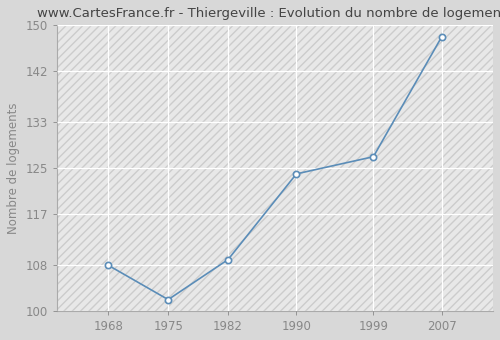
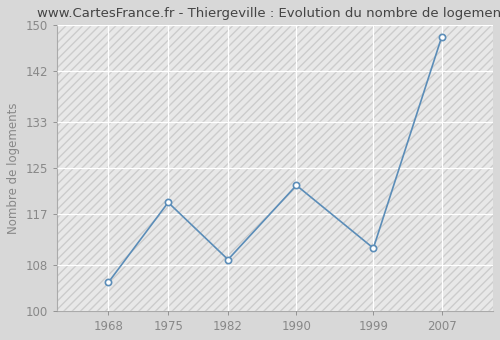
1968: 108 -> 105
1975: 102 -> 119
1990: 124 -> 122
1999: 127 -> 111
